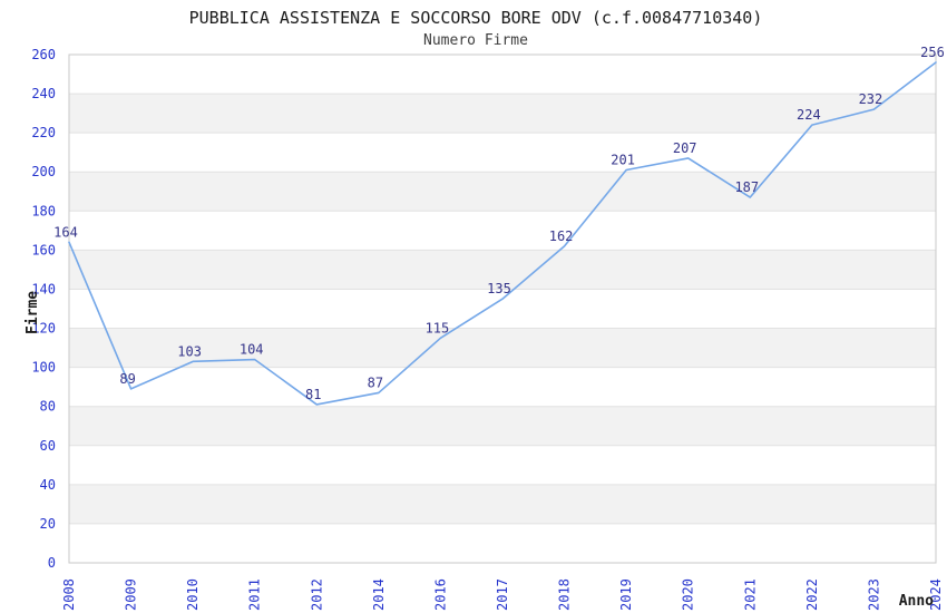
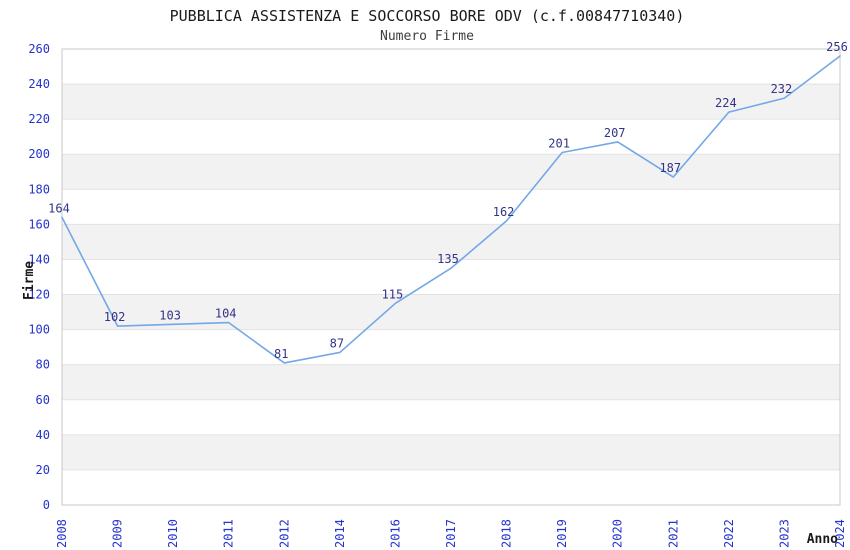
2009: 89 -> 102
